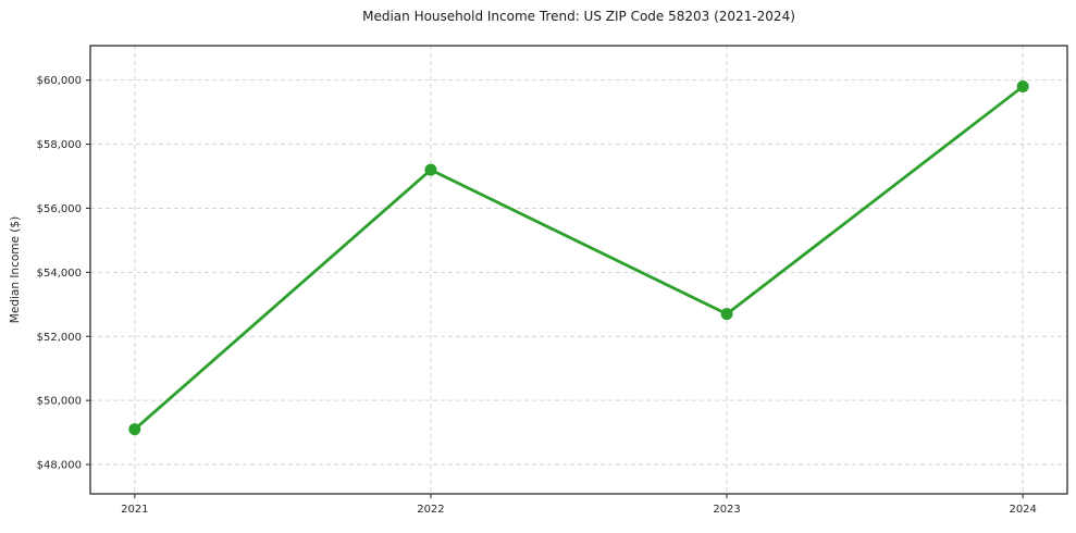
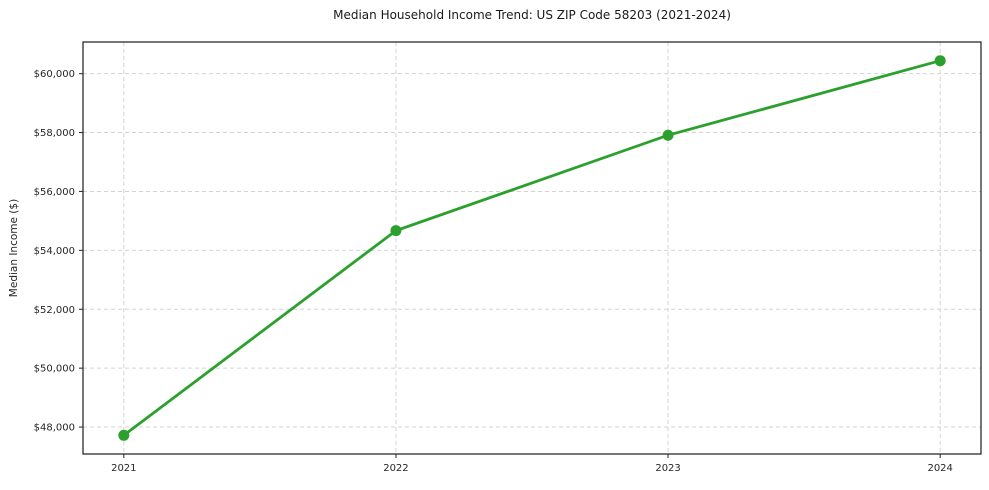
2021: $49100 -> $47700
2022: $57200 -> $54700
2023: $52700 -> $57900
2024: $59800 -> $60400
